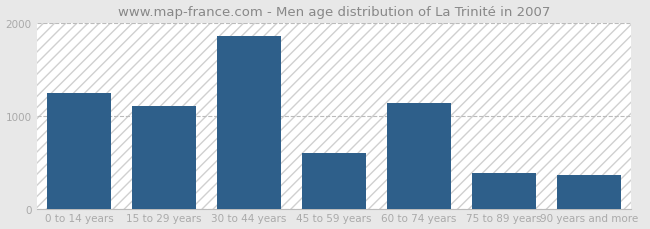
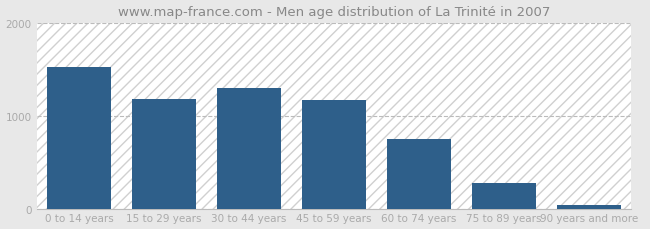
0 to 14 years: 1240 -> 1530
15 to 29 years: 1100 -> 1180
30 to 44 years: 1860 -> 1300
45 to 59 years: 600 -> 1160
60 to 74 years: 1140 -> 740
75 to 89 years: 380 -> 280
90 years and more: 360 -> 40
